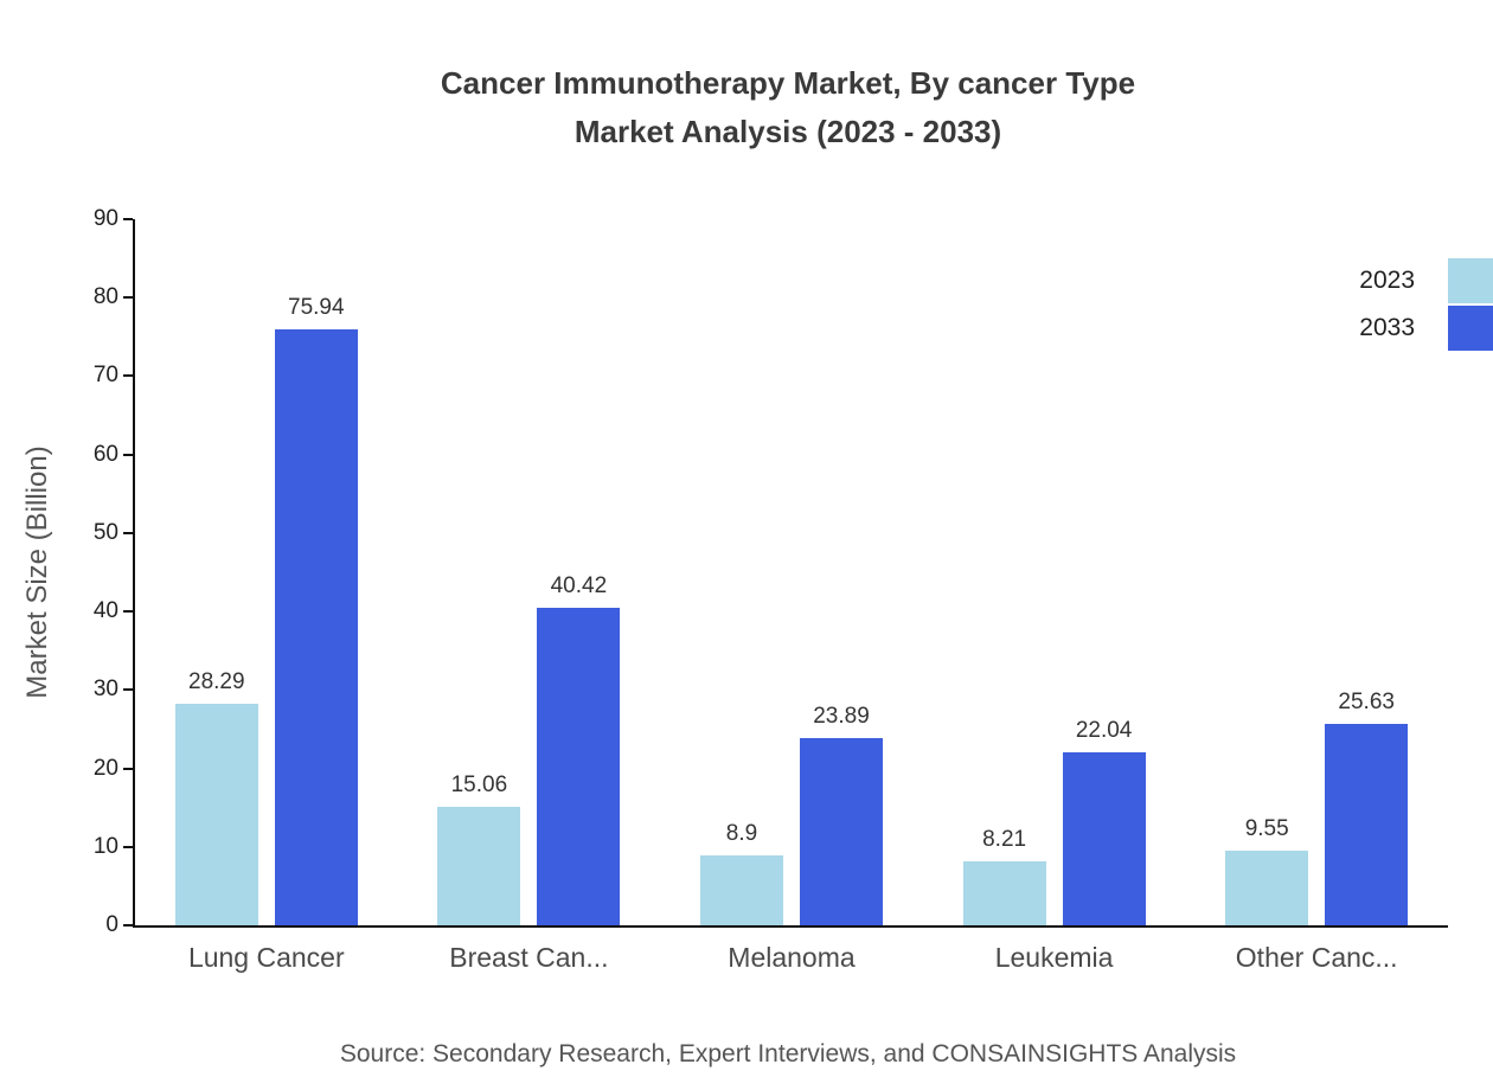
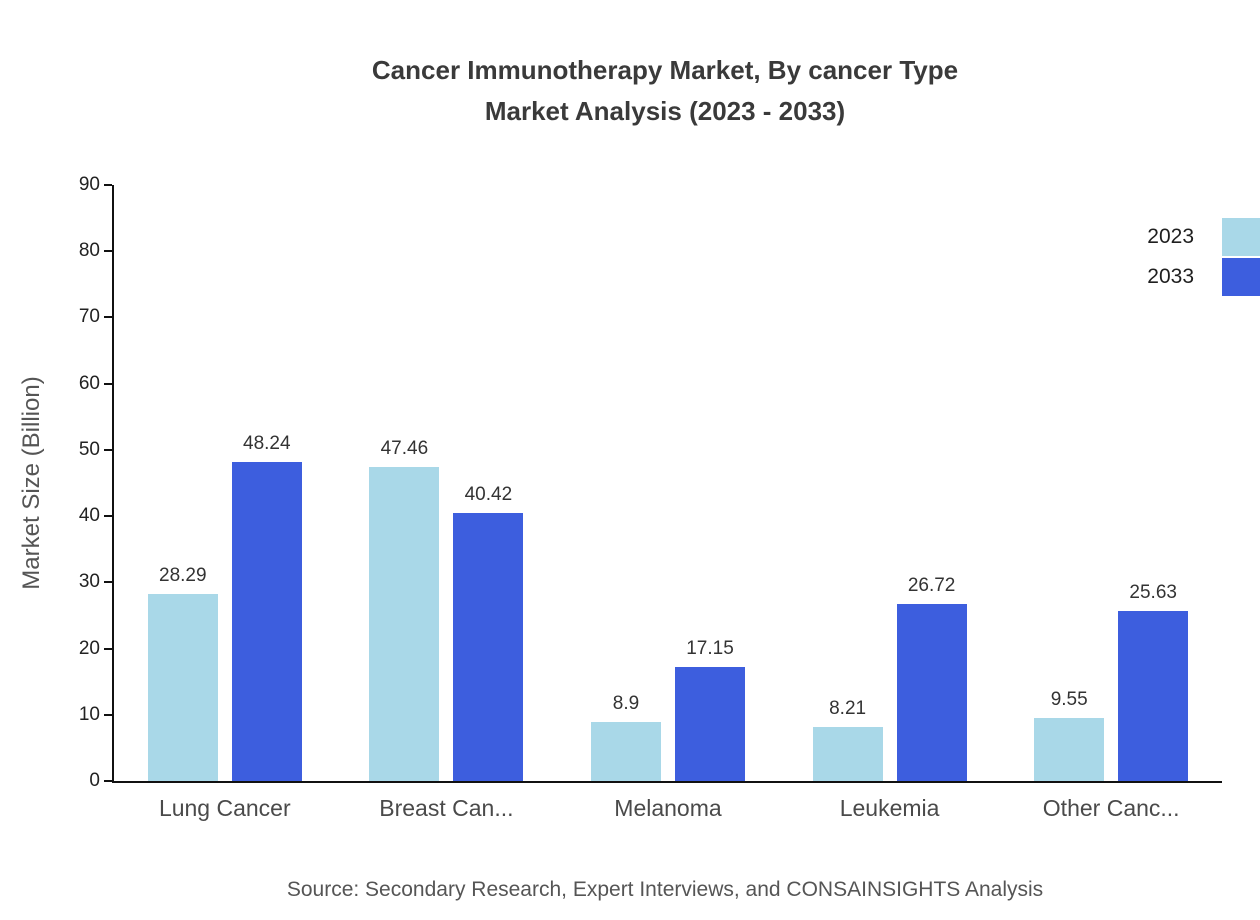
2033/Lung Cancer: 75.94 -> 48.24
2023/Breast Can...: 15.06 -> 47.46
2033/Melanoma: 23.89 -> 17.15
2033/Leukemia: 22.04 -> 26.72
